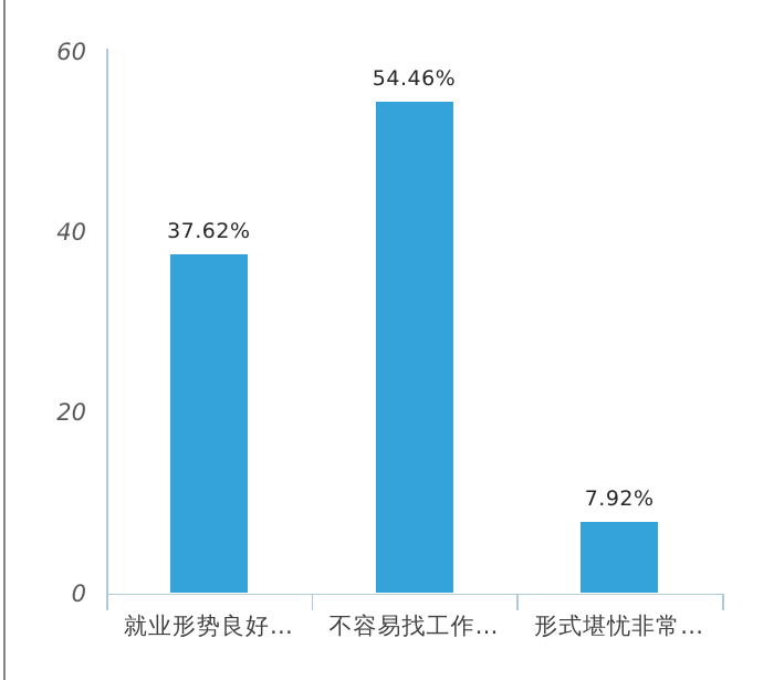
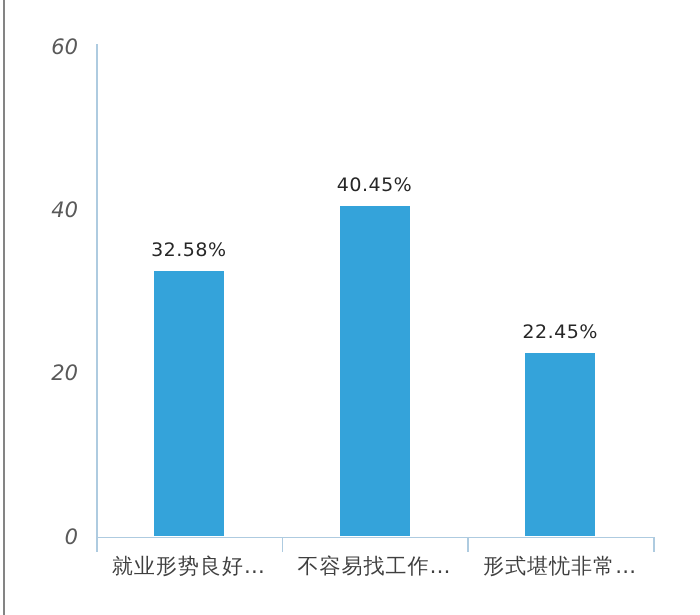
就业形势良好…: 37.62% -> 32.58%
不容易找工作…: 54.46% -> 40.45%
形式堪忧非常…: 7.92% -> 22.45%
